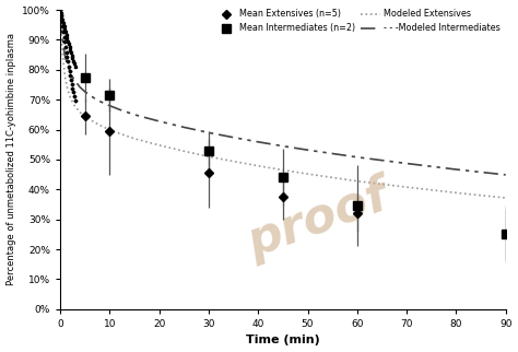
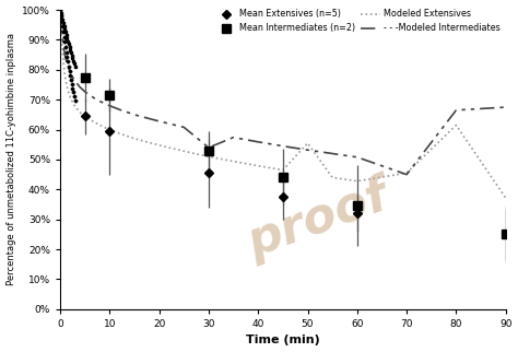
- - -Modeled Intermediates/30: 59.0% -> 54.0%
Modeled Extensives/50: 45.2% -> 55.5%
Modeled Extensives/70: 40.8% -> 45.5%
- - -Modeled Intermediates/70: 48.7% -> 45.0%
Modeled Extensives/80: 38.9% -> 61.5%
- - -Modeled Intermediates/80: 46.7% -> 66.5%
- - -Modeled Intermediates/90: 44.9% -> 67.5%
